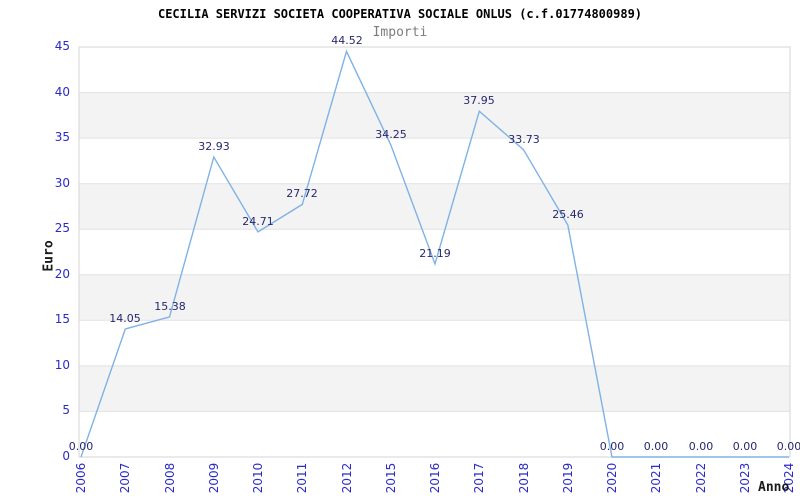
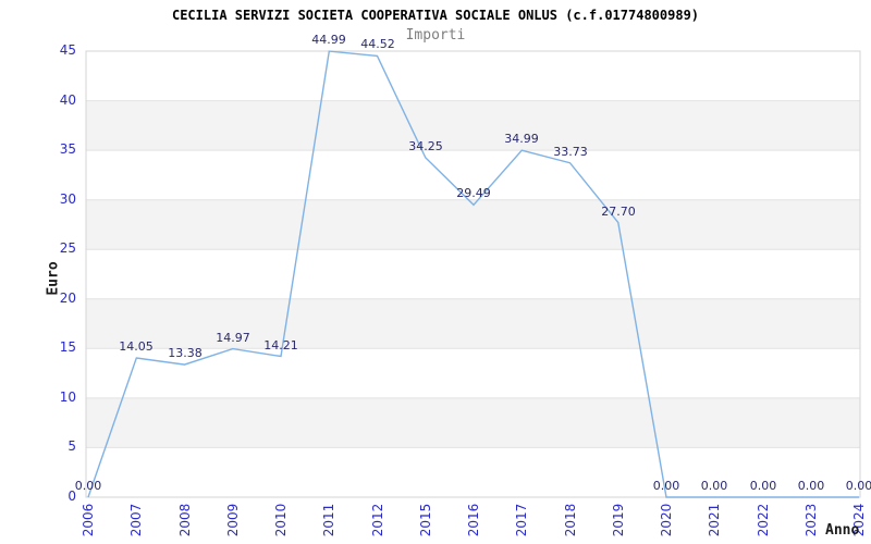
2008: 15.38 -> 13.38
2009: 32.93 -> 14.97
2010: 24.71 -> 14.21
2011: 27.72 -> 44.99
2016: 21.19 -> 29.49
2017: 37.95 -> 34.99
2019: 25.46 -> 27.70
